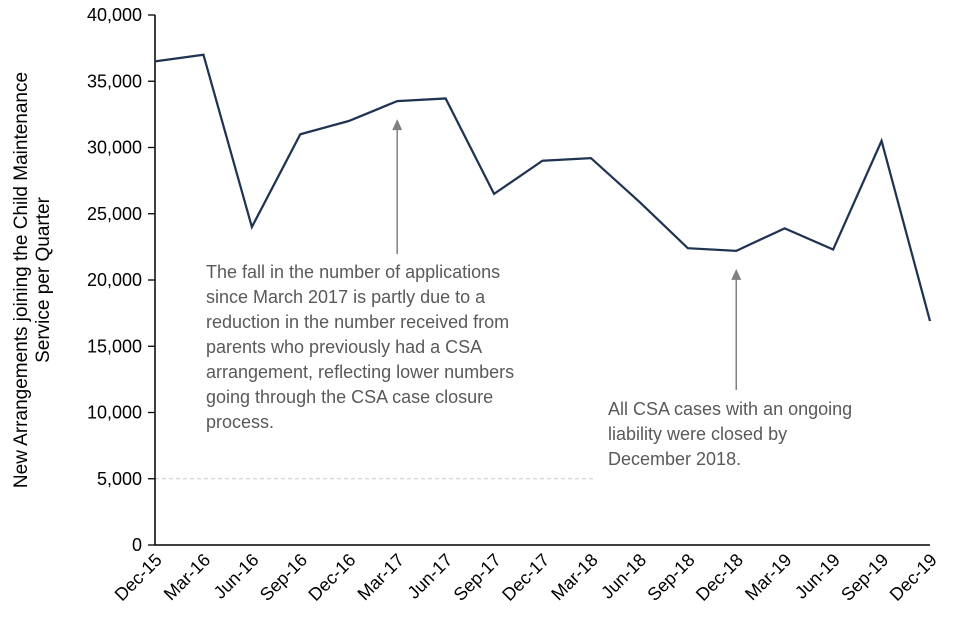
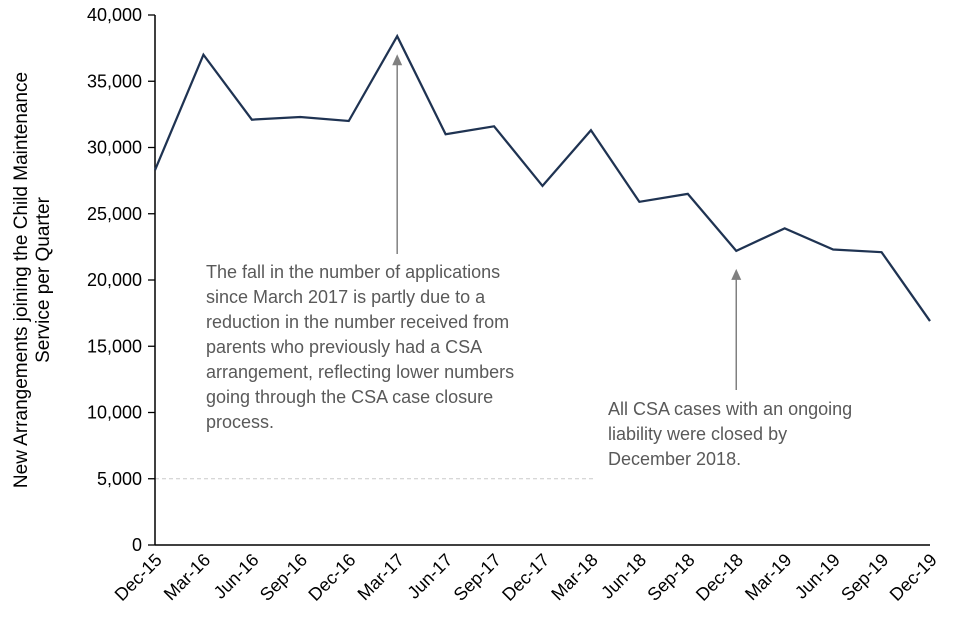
Dec-15: 36500 -> 28300
Jun-16: 24000 -> 32100
Sep-16: 31000 -> 32300
Mar-17: 33500 -> 38400
Jun-17: 33700 -> 31000
Sep-17: 26500 -> 31600
Dec-17: 29000 -> 27100
Mar-18: 29200 -> 31300
Sep-18: 22400 -> 26500
Sep-19: 30500 -> 22100
